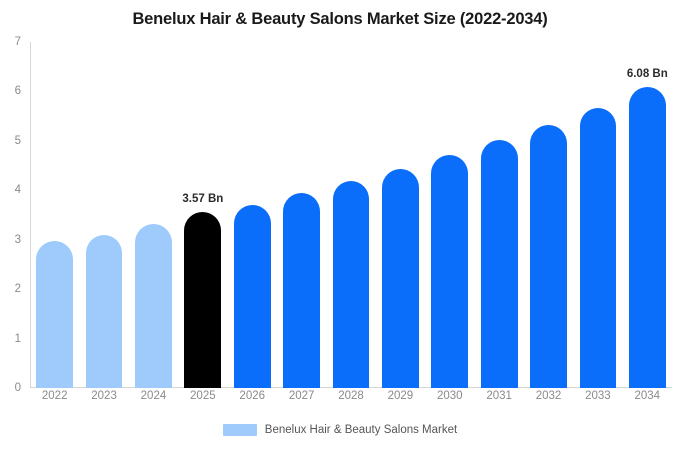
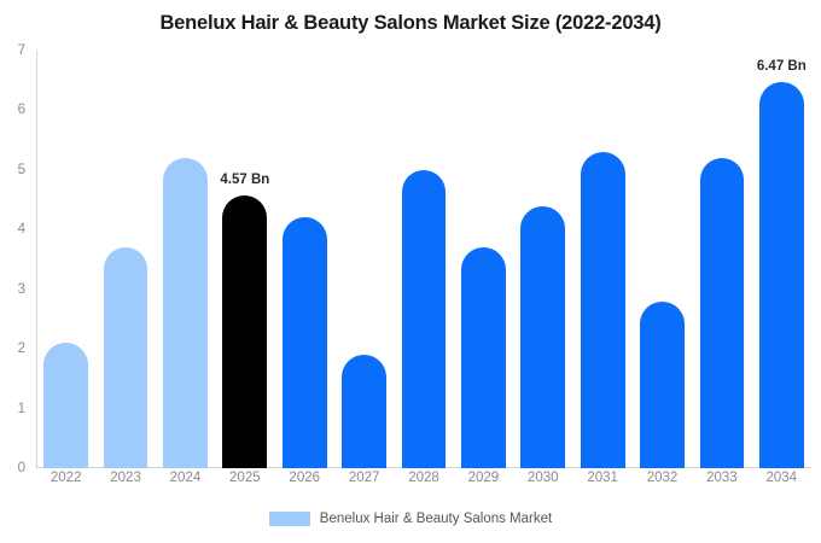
2022: 3.0 -> 2.1
2023: 3.1 -> 3.7
2024: 3.3 -> 5.2
2025: 3.57 -> 4.57
2026: 3.7 -> 4.2
2027: 3.9 -> 1.9
2028: 4.2 -> 5.0
2029: 4.4 -> 3.7
2030: 4.7 -> 4.4
2031: 5.0 -> 5.3
2032: 5.3 -> 2.8
2033: 5.7 -> 5.2
2034: 6.08 -> 6.47
